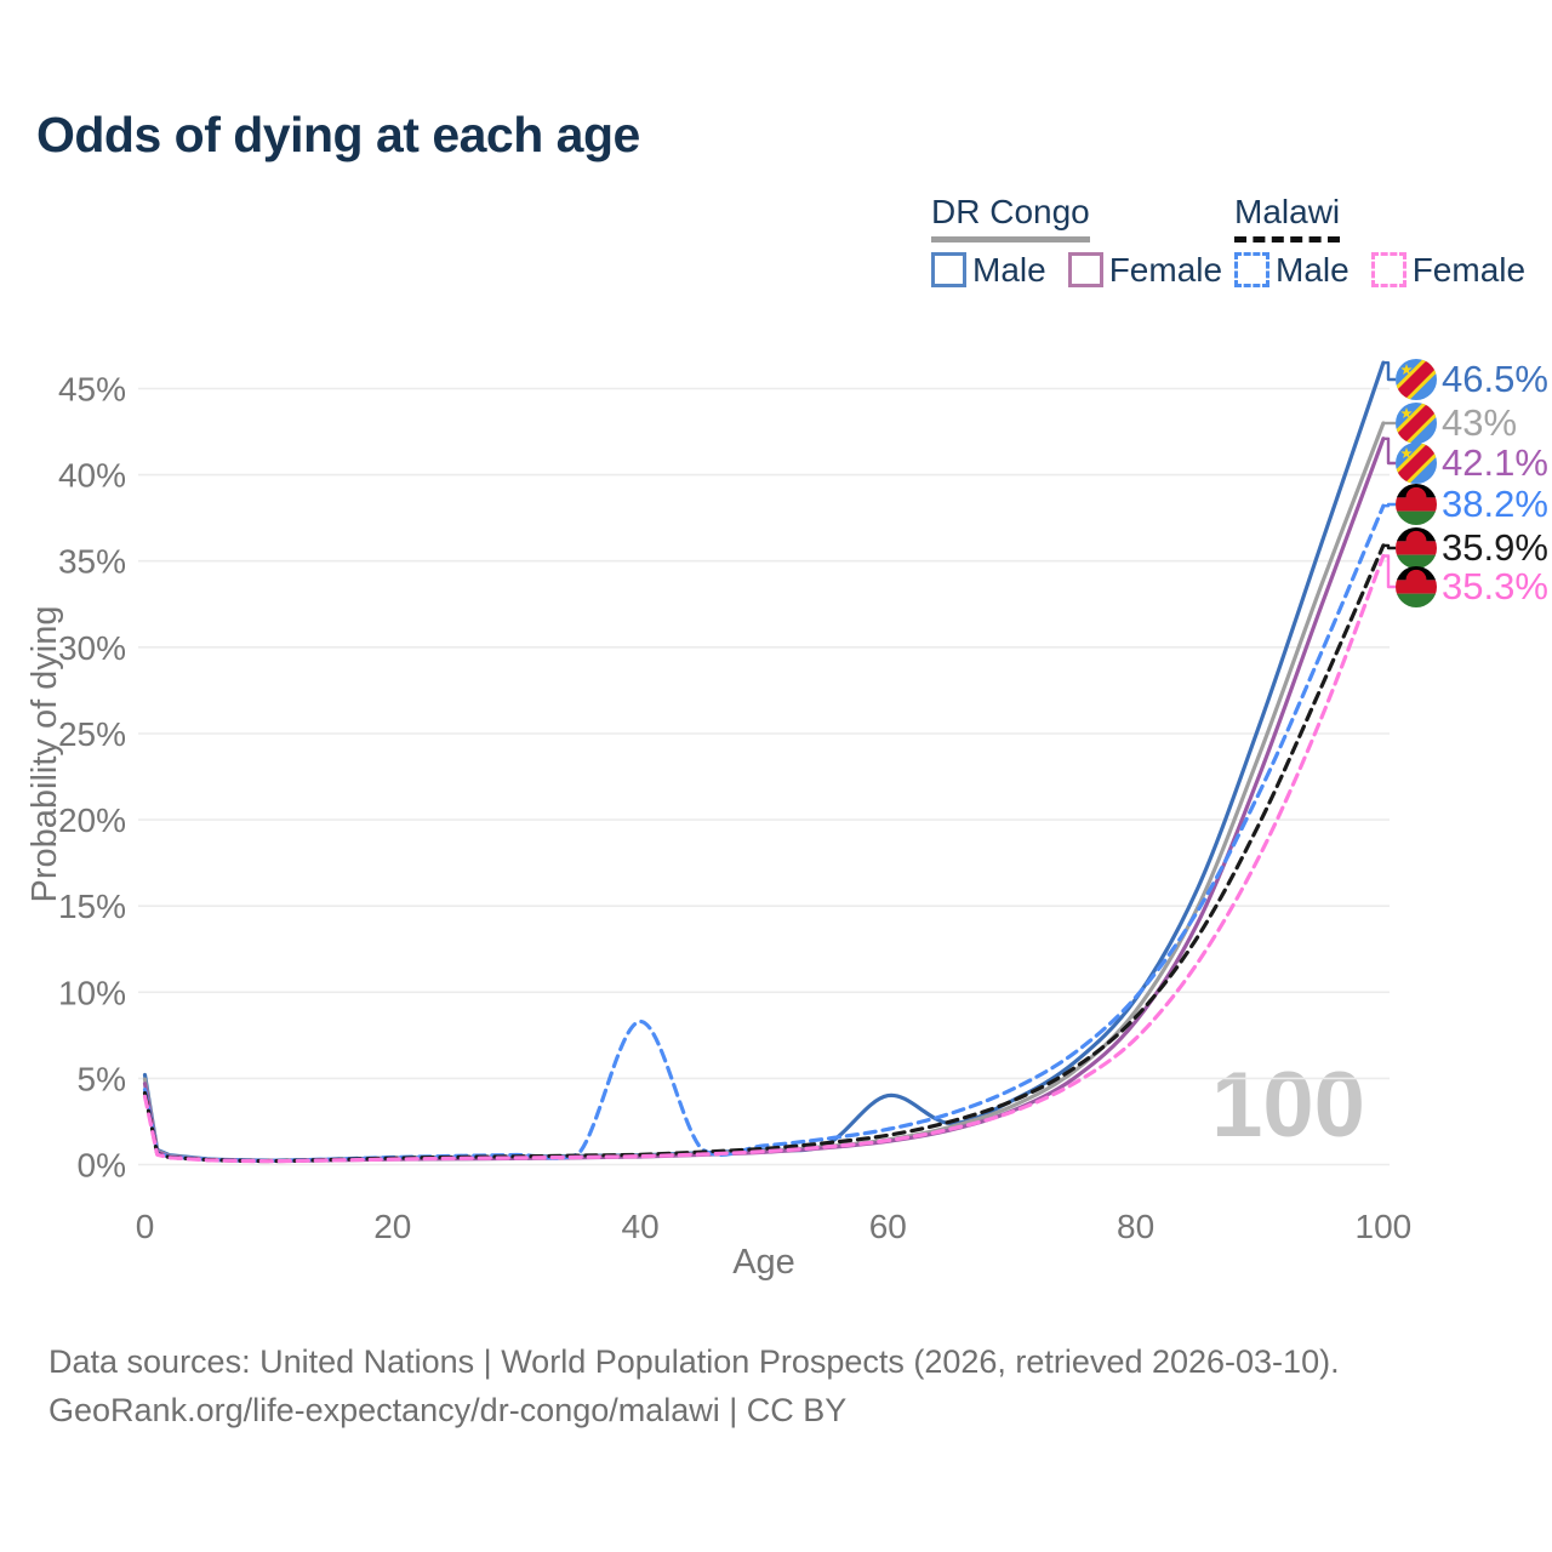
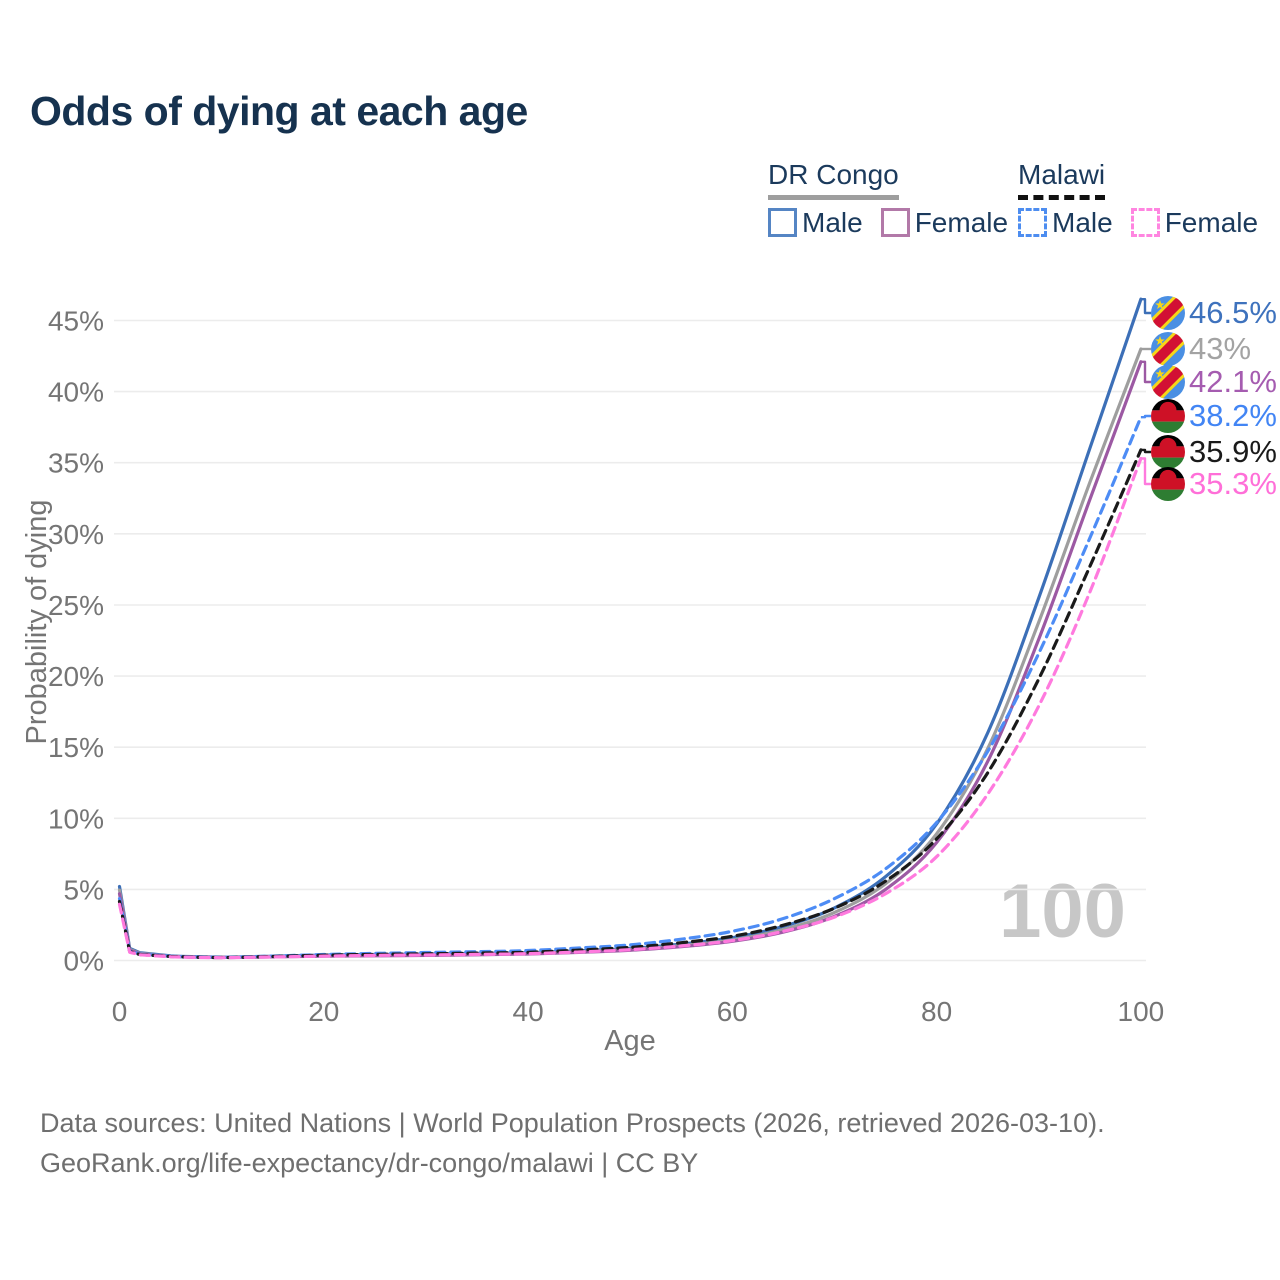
Malawi Male/40: 8.3% -> 0.7%
DR Congo Male/60: 4.0% -> 1.6%
